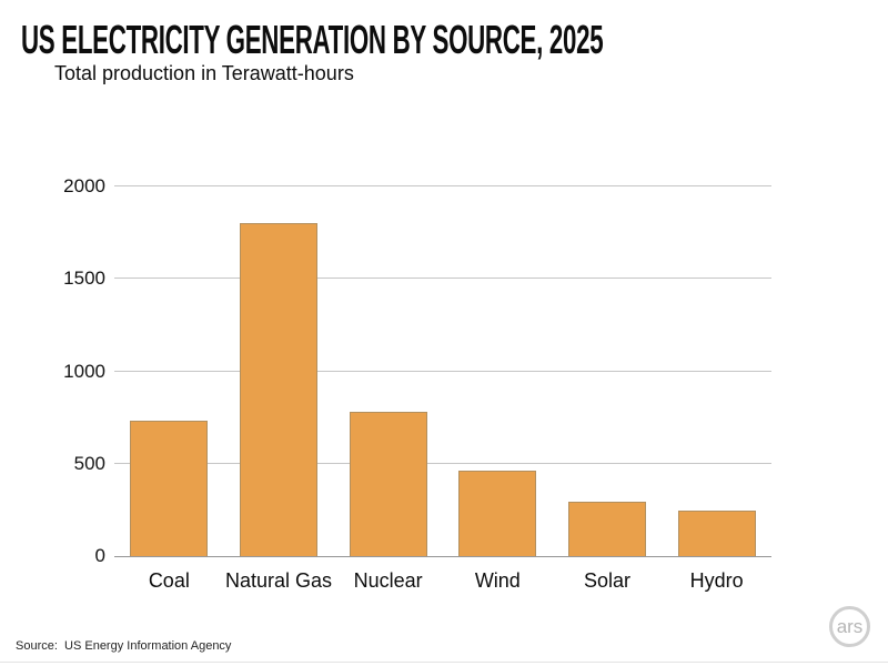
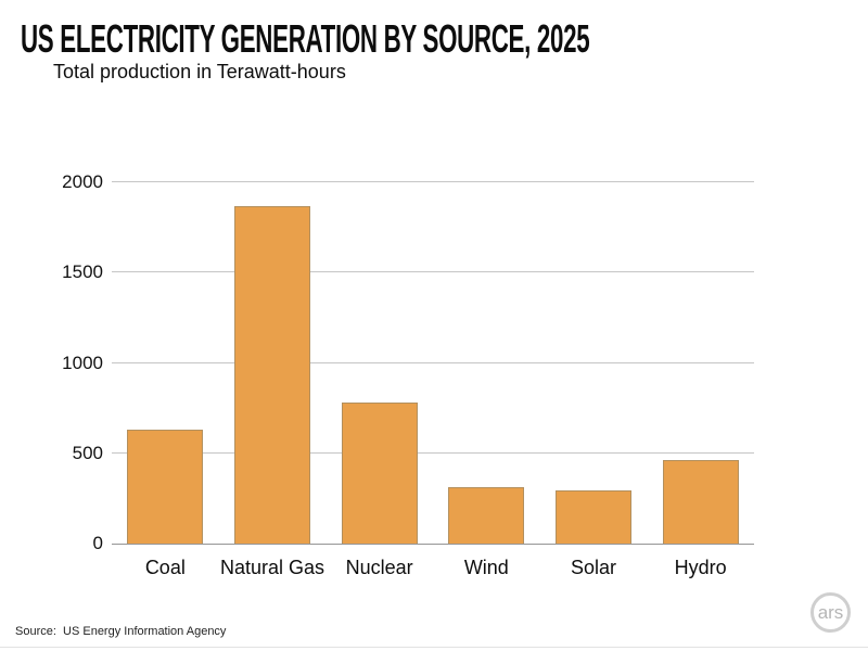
Coal: 730 -> 630
Natural Gas: 1800 -> 1870
Wind: 460 -> 310
Hydro: 240 -> 460
